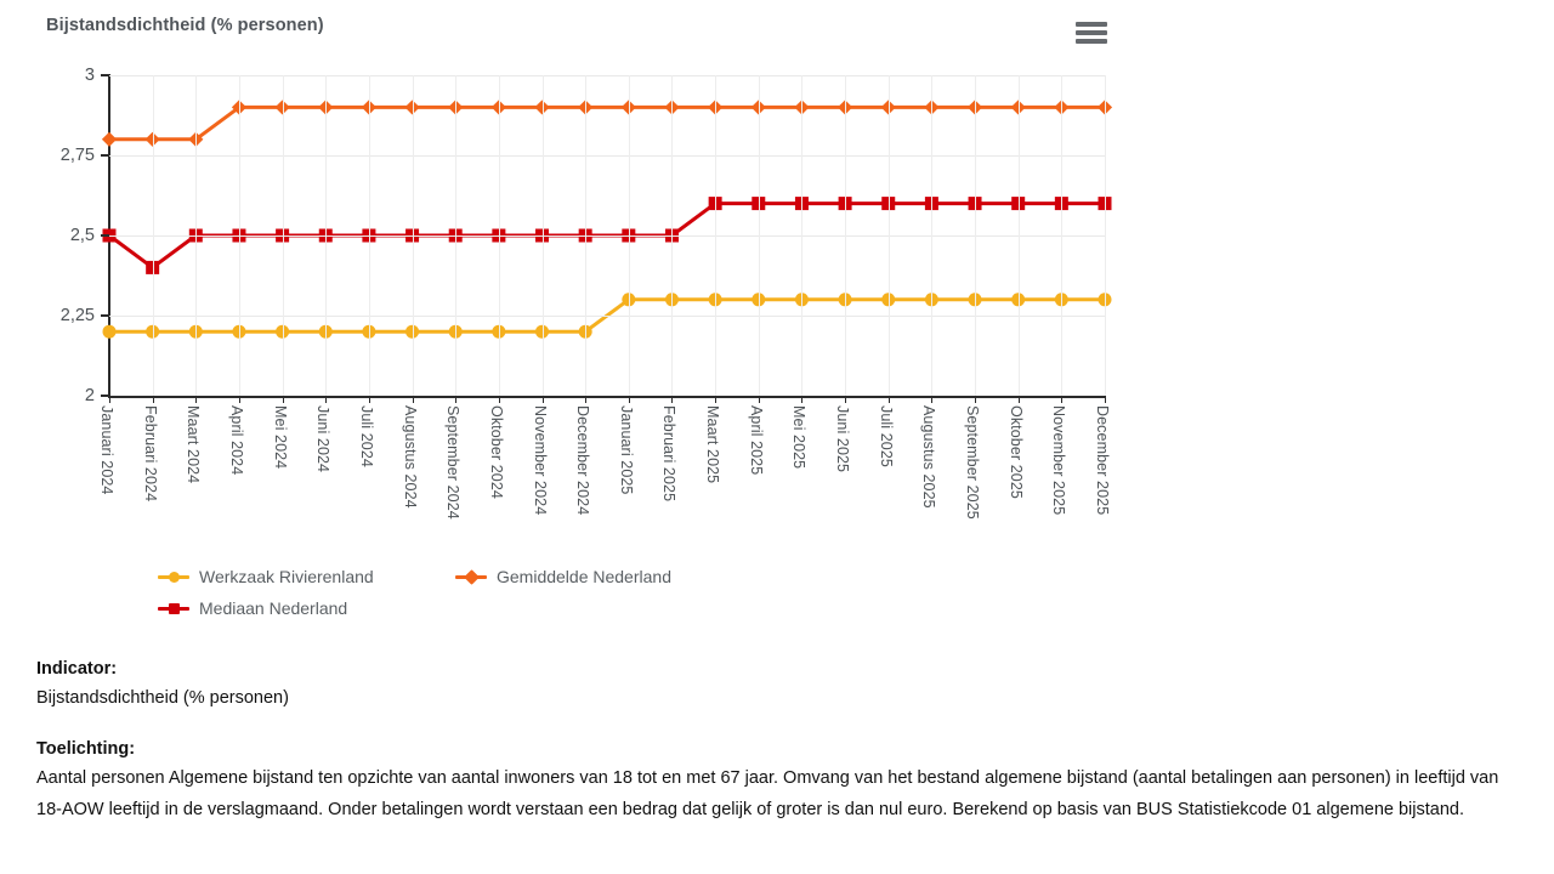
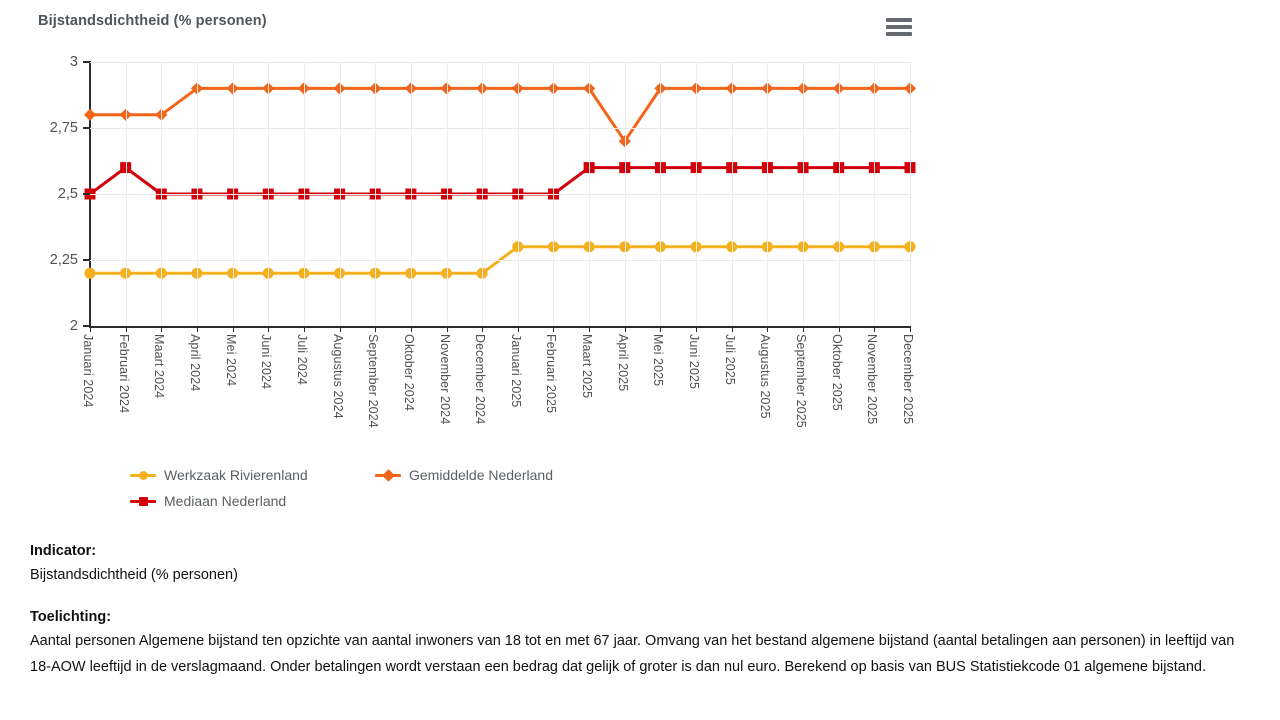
Mediaan Nederland/Februari 2024: 2,4 -> 2,6
Gemiddelde Nederland/April 2025: 2,9 -> 2,7
